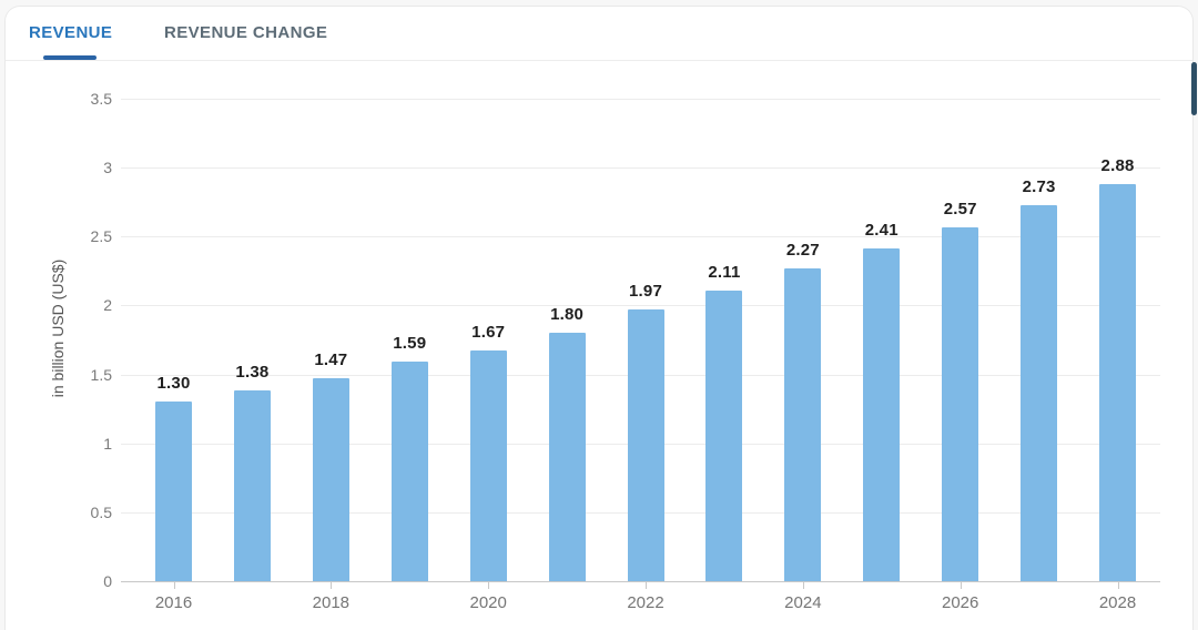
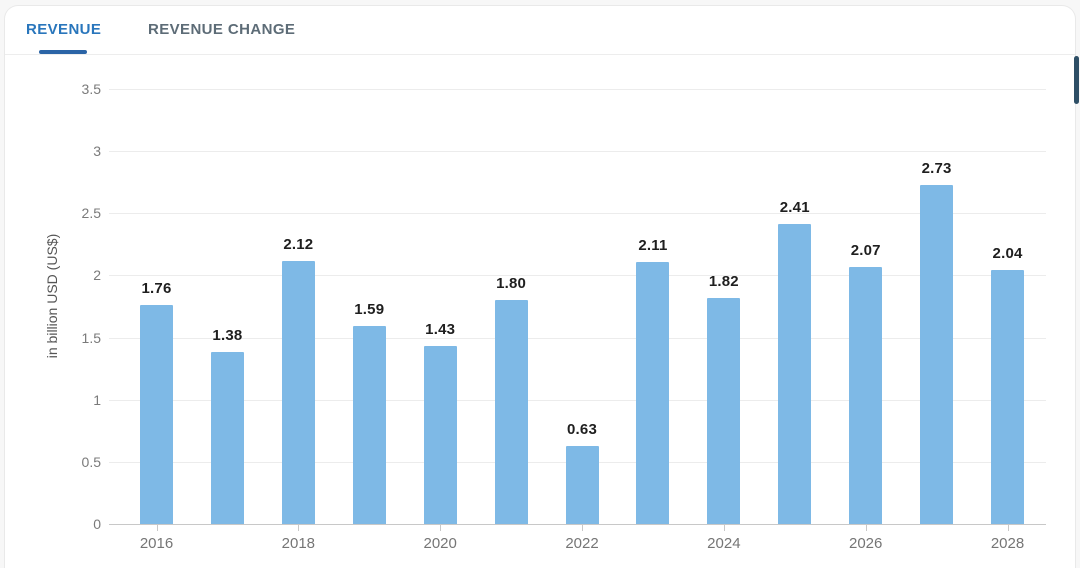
2016: 1.30 -> 1.76
2018: 1.47 -> 2.12
2020: 1.67 -> 1.43
2022: 1.97 -> 0.63
2024: 2.27 -> 1.82
2026: 2.57 -> 2.07
2028: 2.88 -> 2.04
